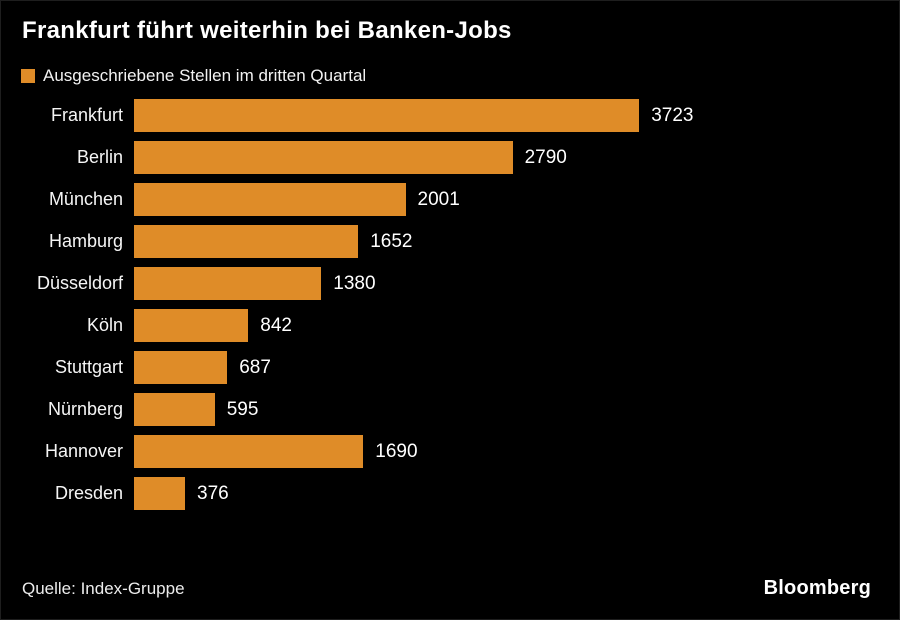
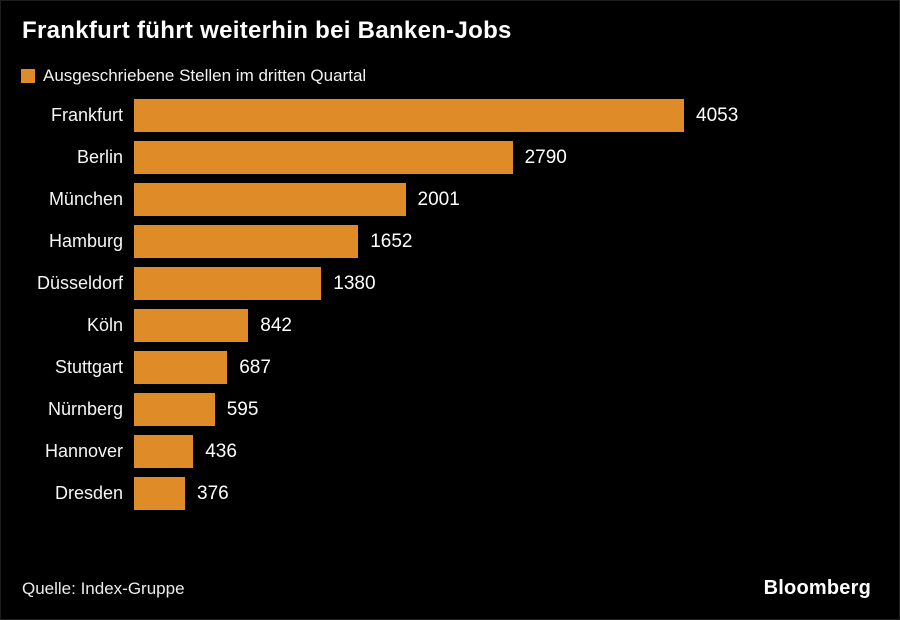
Frankfurt: 3723 -> 4053
Hannover: 1690 -> 436
